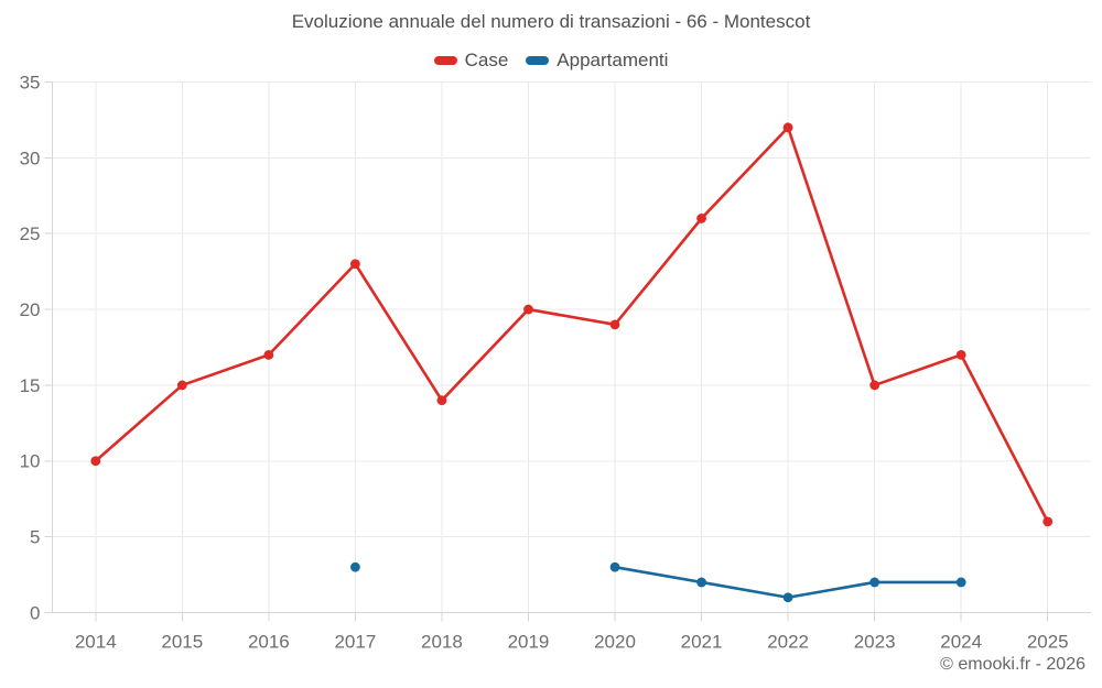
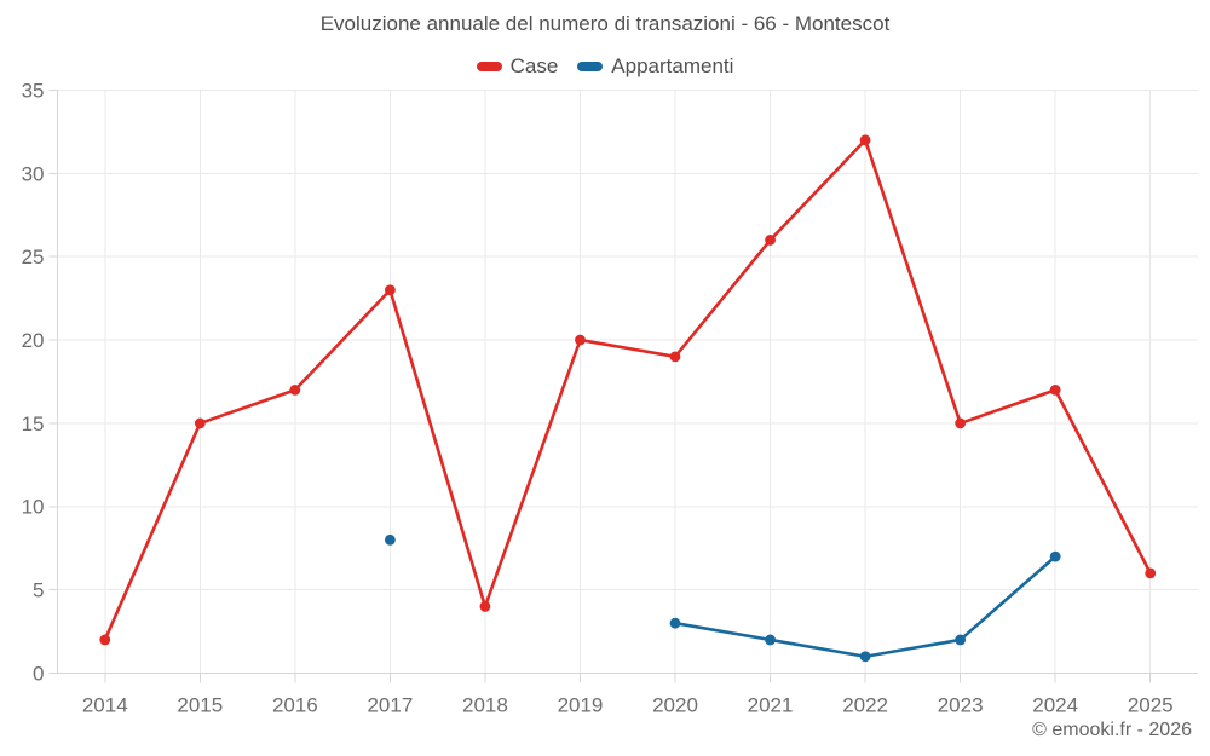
Case/2014: 10 -> 2
Appartamenti/2017: 3 -> 8
Case/2018: 14 -> 4
Appartamenti/2024: 2 -> 7
